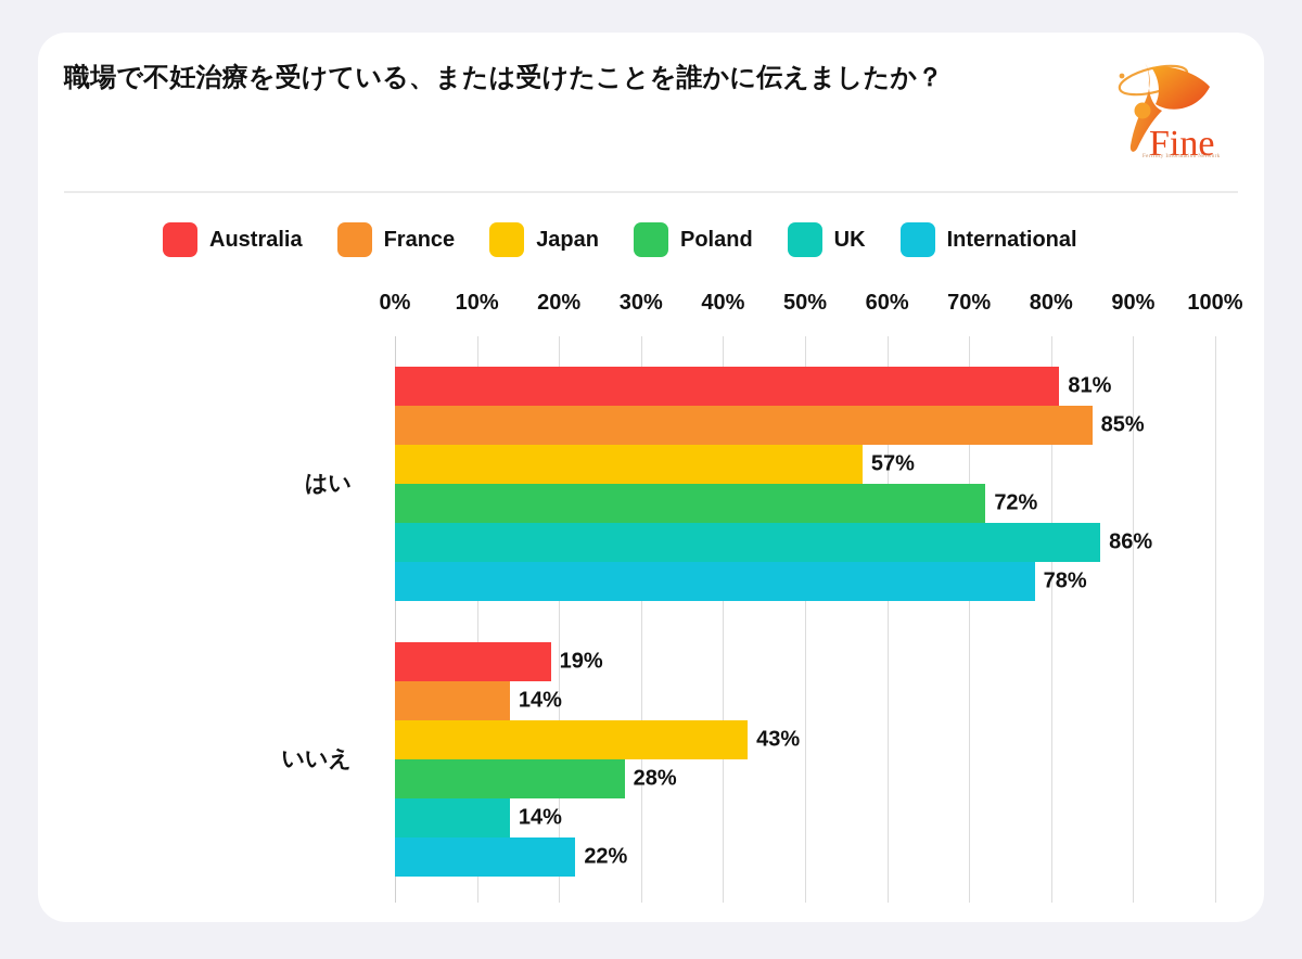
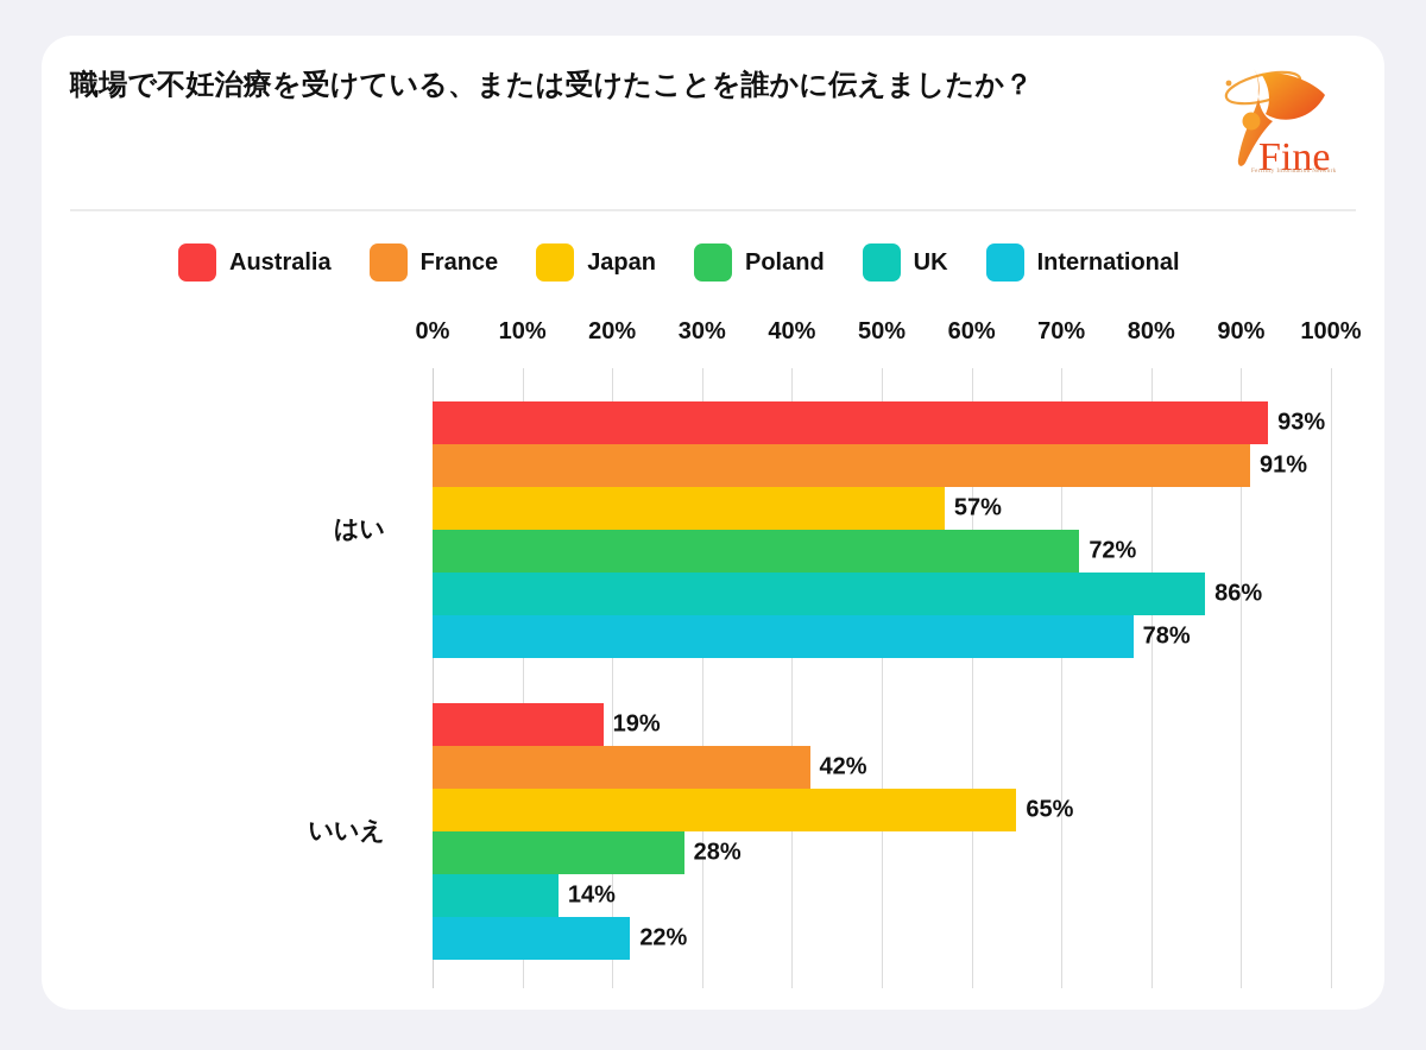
Australia/はい: 81% -> 93%
France/はい: 85% -> 91%
France/いいえ: 14% -> 42%
Japan/いいえ: 43% -> 65%
